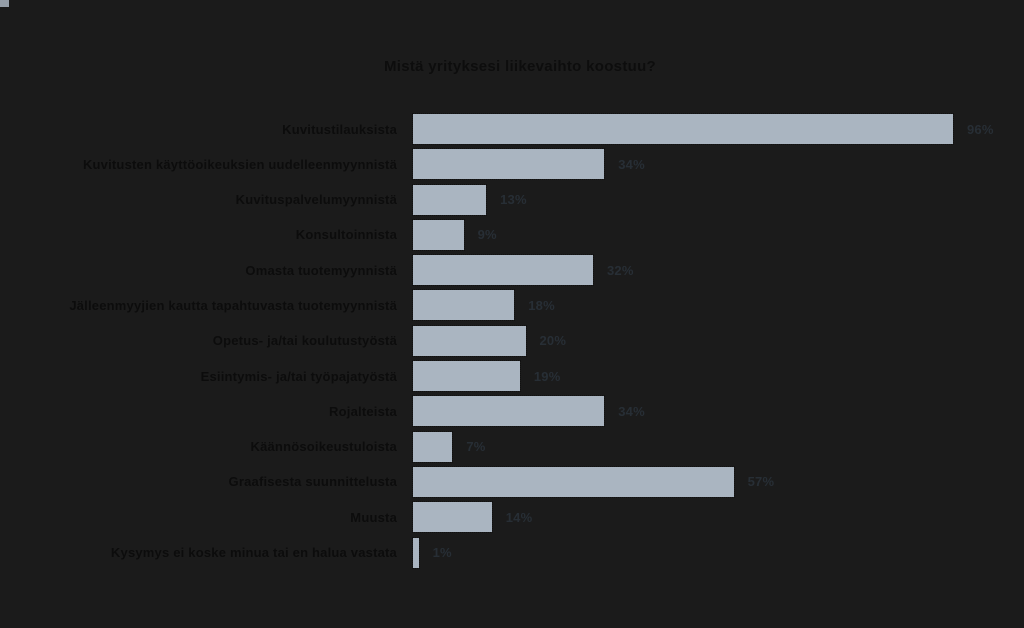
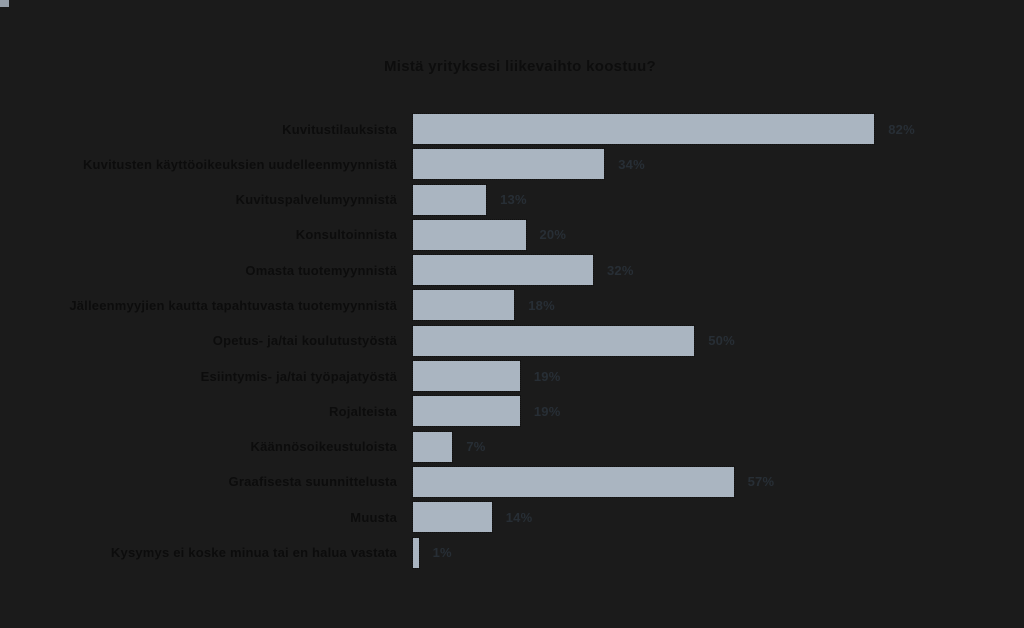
Kuvitustilauksista: 96% -> 82%
Konsultoinnista: 9% -> 20%
Opetus- ja/tai koulutustyöstä: 20% -> 50%
Rojalteista: 34% -> 19%
